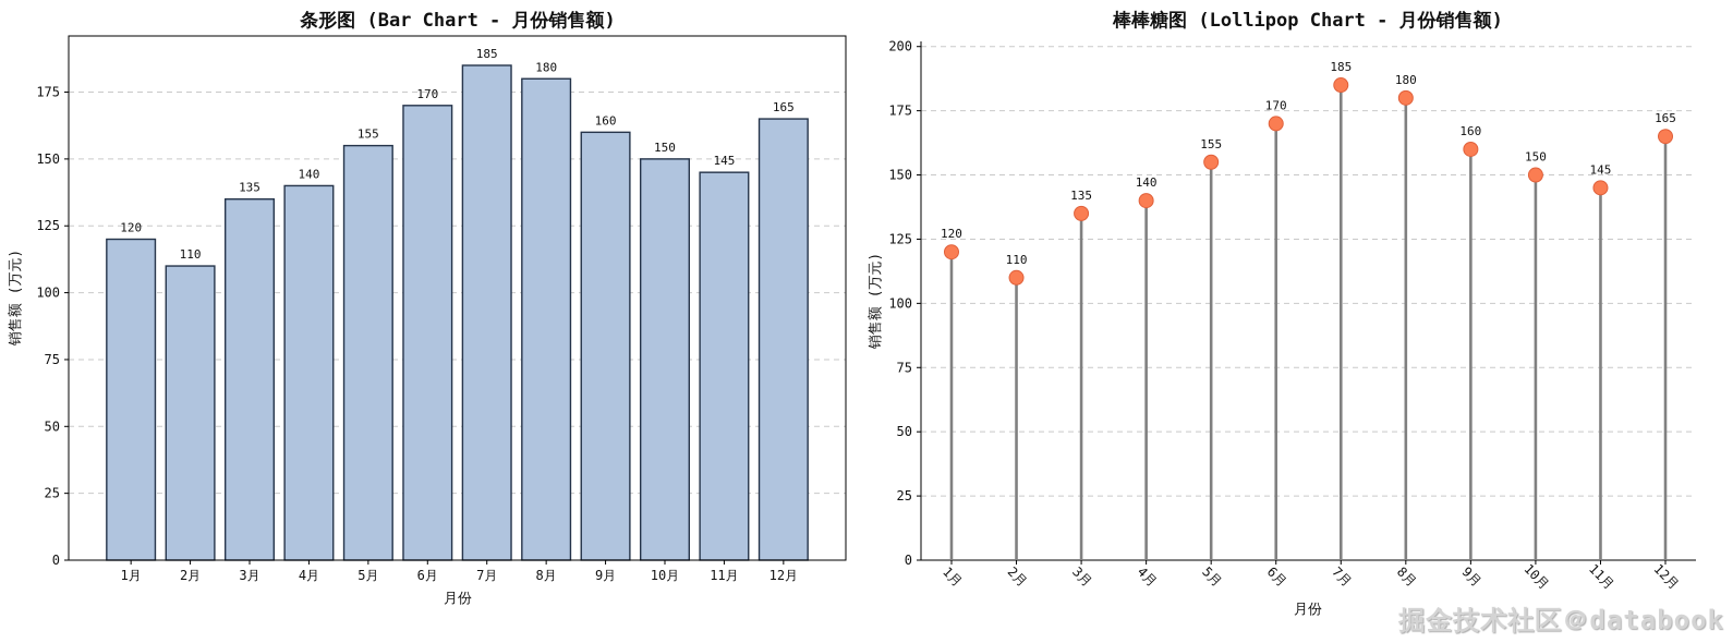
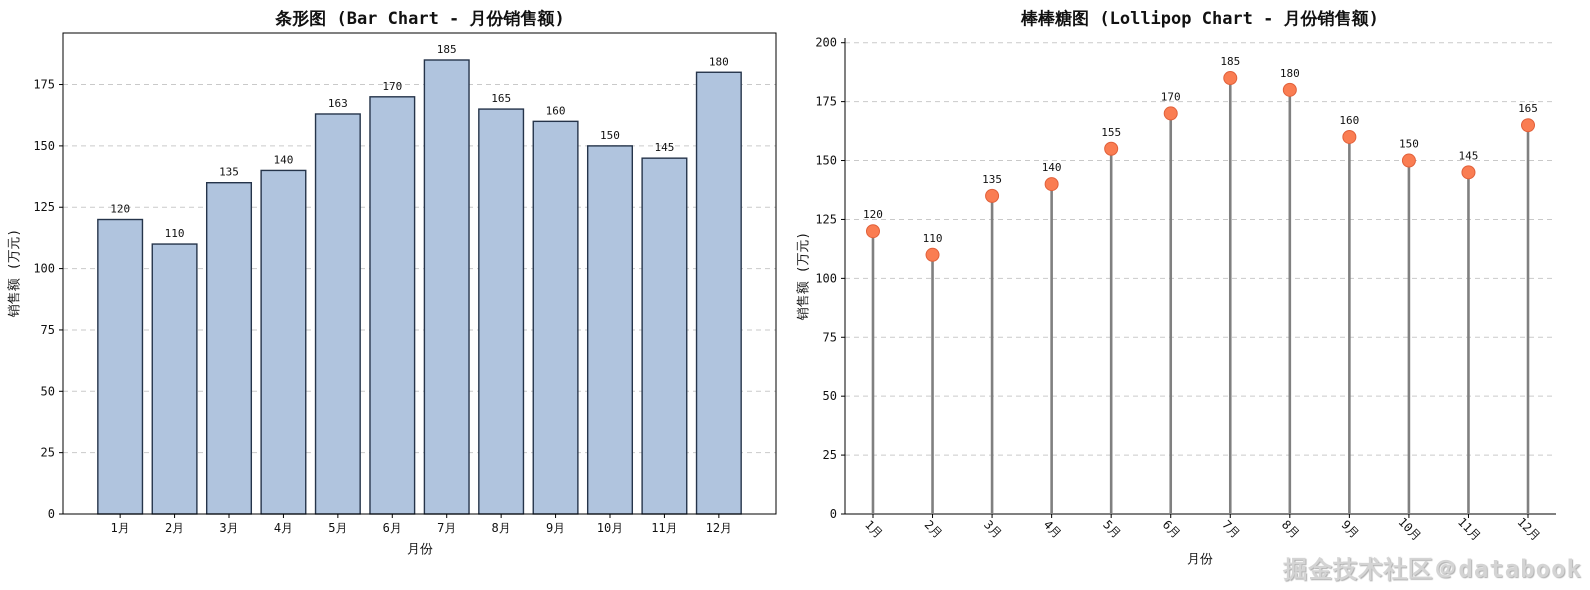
条形图 (Bar Chart - 月份销售额)/5月: 155 -> 163
条形图 (Bar Chart - 月份销售额)/8月: 180 -> 165
条形图 (Bar Chart - 月份销售额)/12月: 165 -> 180
